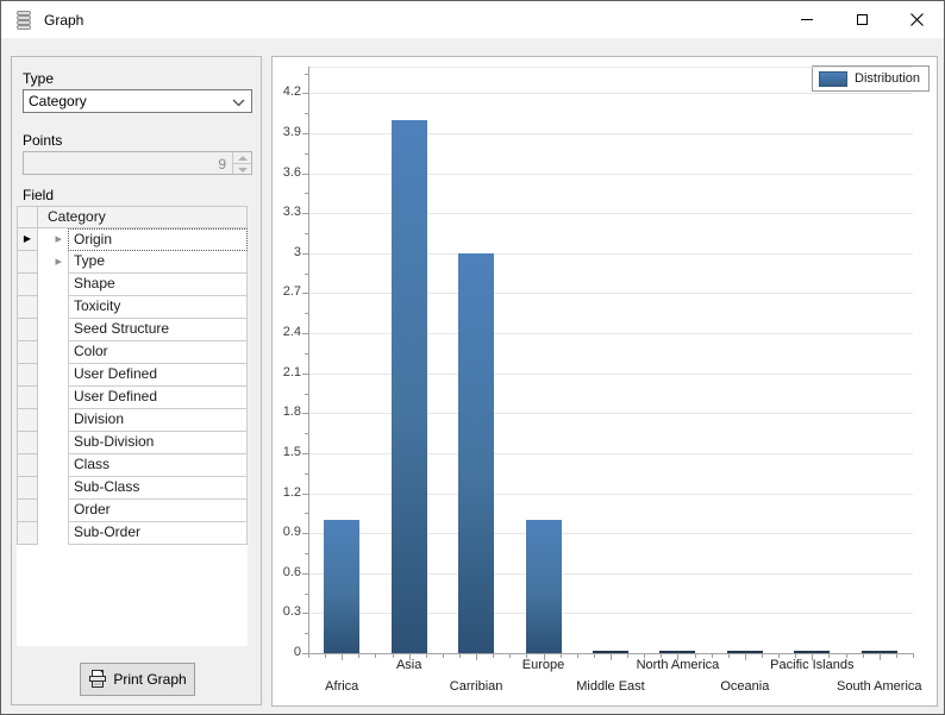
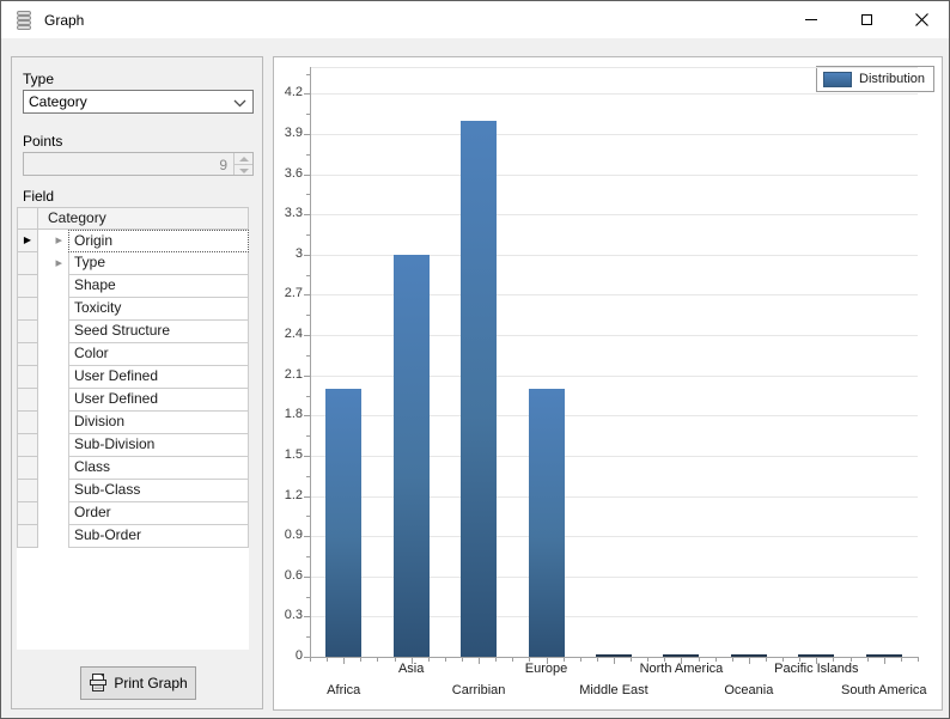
Africa: 1 -> 2
Asia: 4 -> 3
Carribian: 3 -> 4
Europe: 1 -> 2
